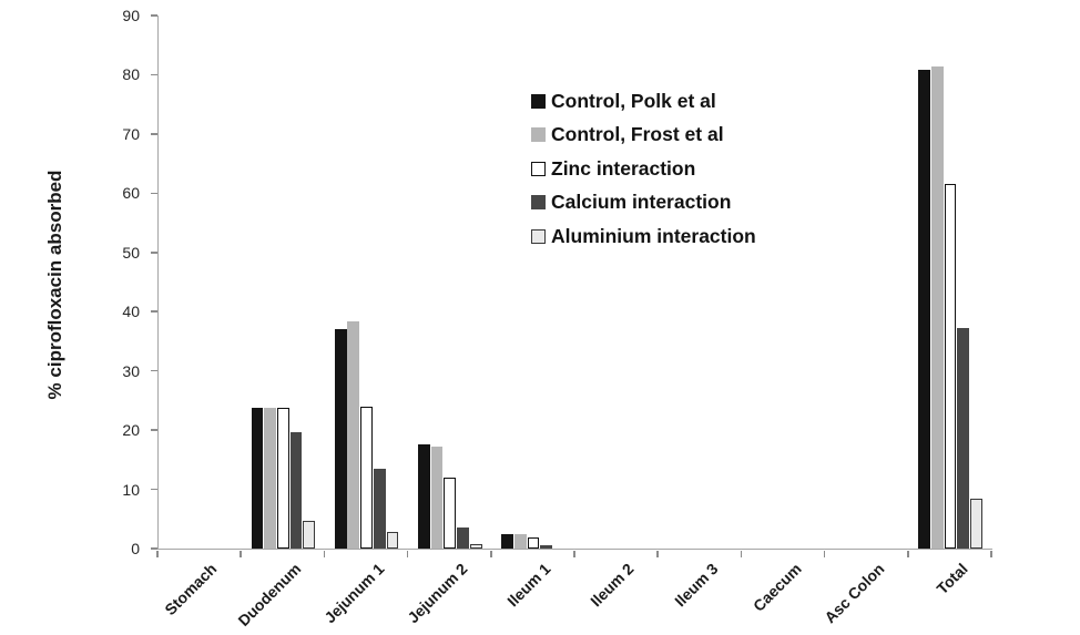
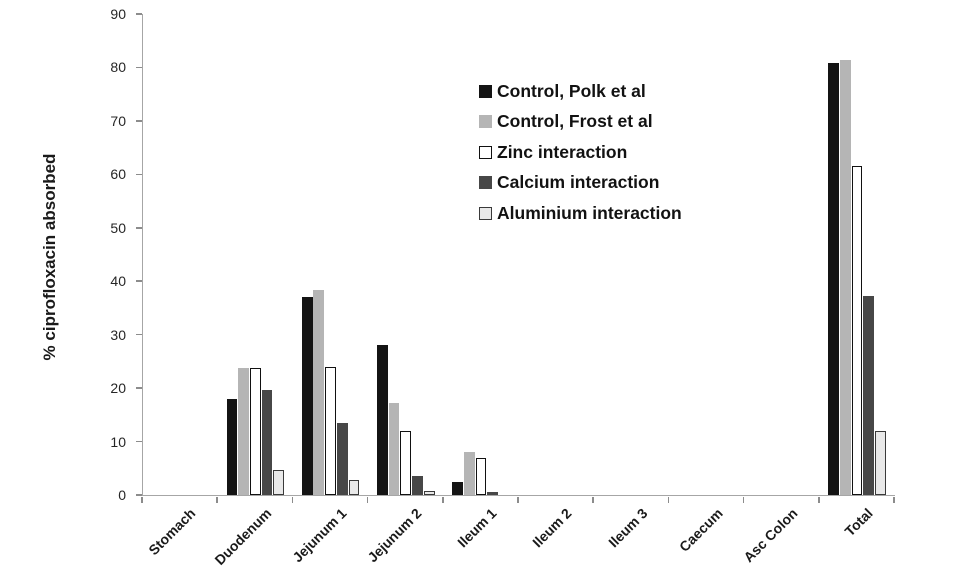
Control, Polk et al/Duodenum: 24 -> 18
Control, Polk et al/Jejunum 2: 18 -> 28
Control, Frost et al/Ileum 1: 2 -> 8
Zinc interaction/Ileum 1: 2 -> 7
Aluminium interaction/Total: 8 -> 12
